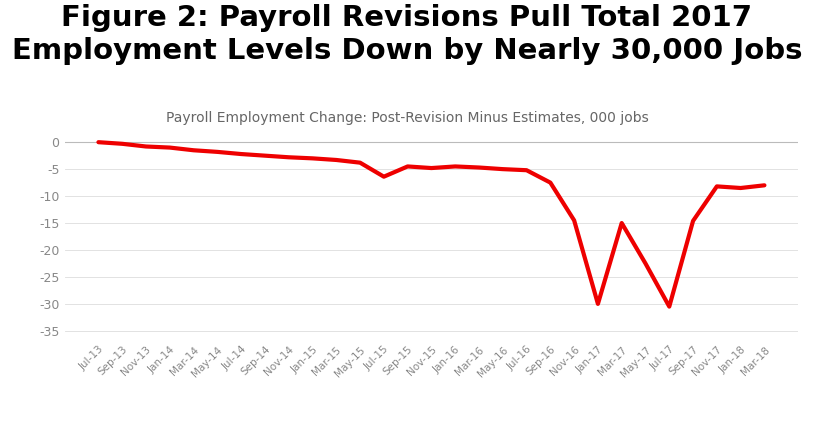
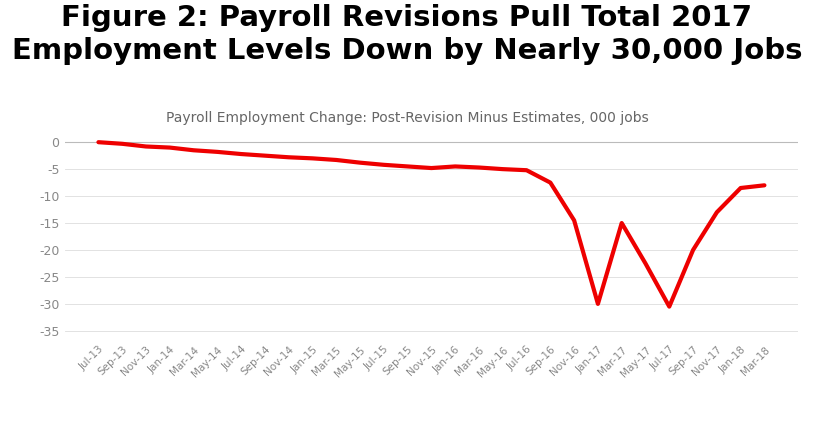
Jul-15: -6.4 -> -4.2
Sep-17: -14.6 -> -20.0
Nov-17: -8.2 -> -13.0
